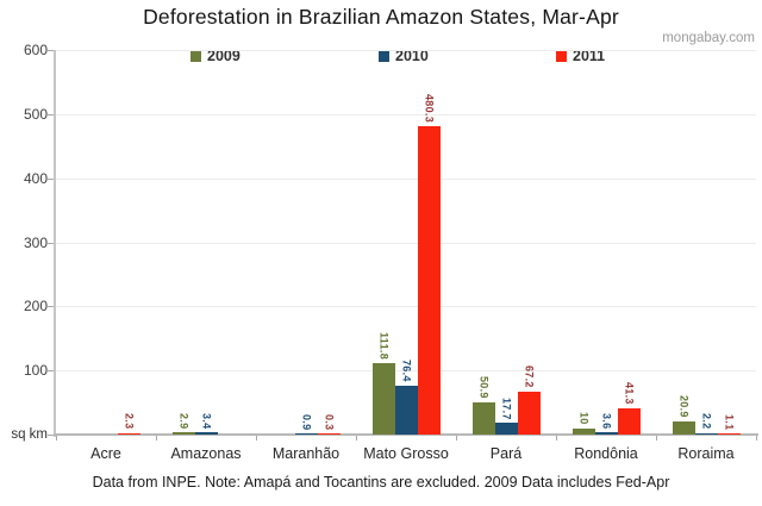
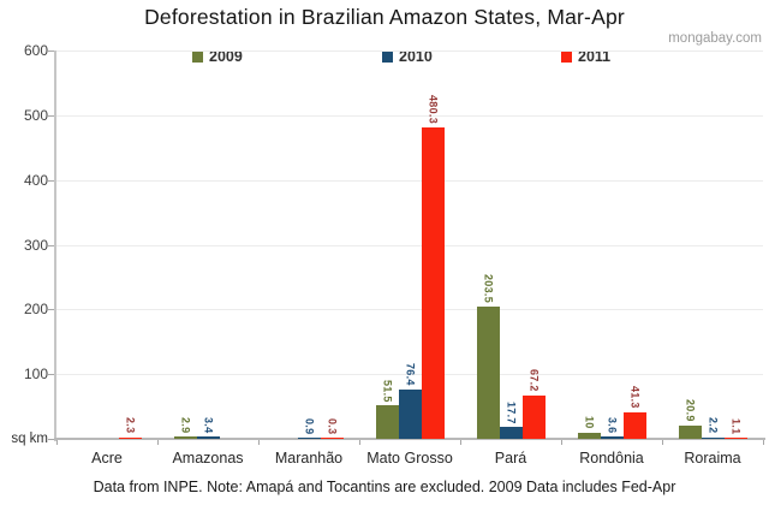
2009/Mato Grosso: 111.8 -> 51.5
2009/Pará: 50.9 -> 203.5
